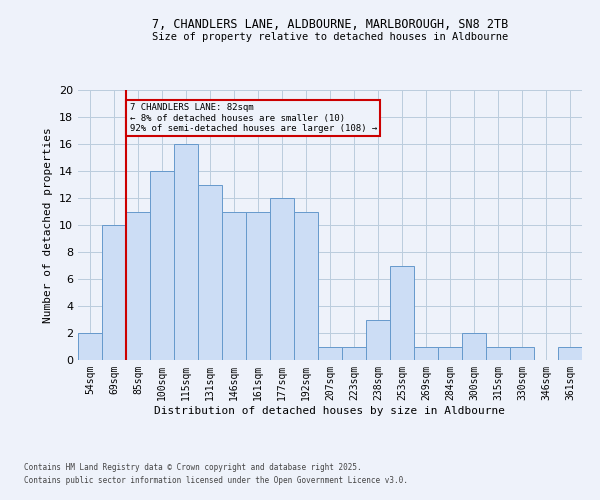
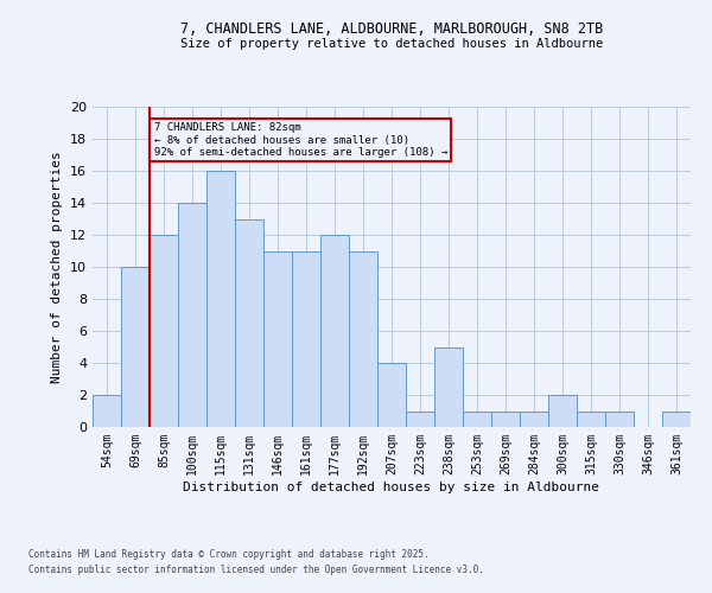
85sqm: 11 -> 12
207sqm: 1 -> 4
238sqm: 3 -> 5
253sqm: 7 -> 1
